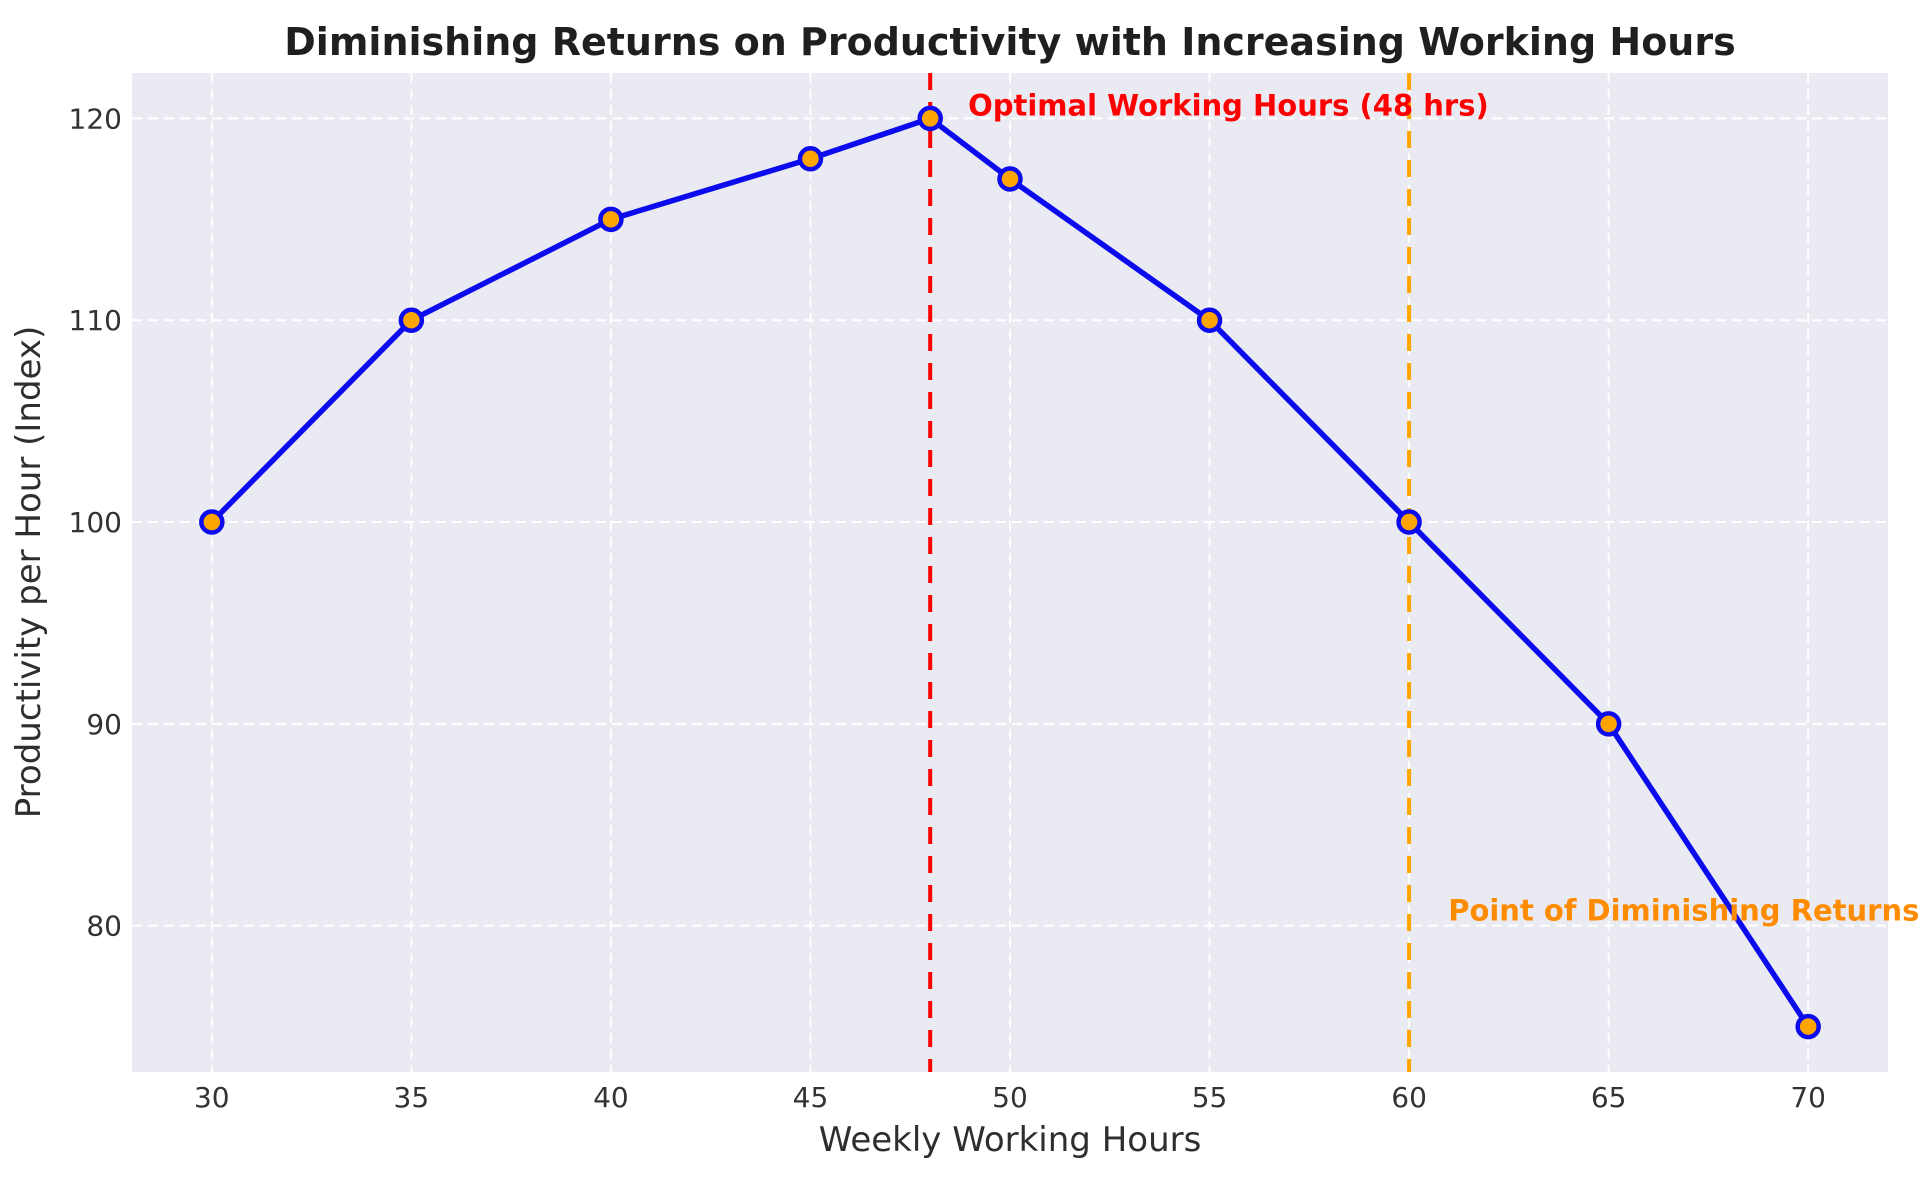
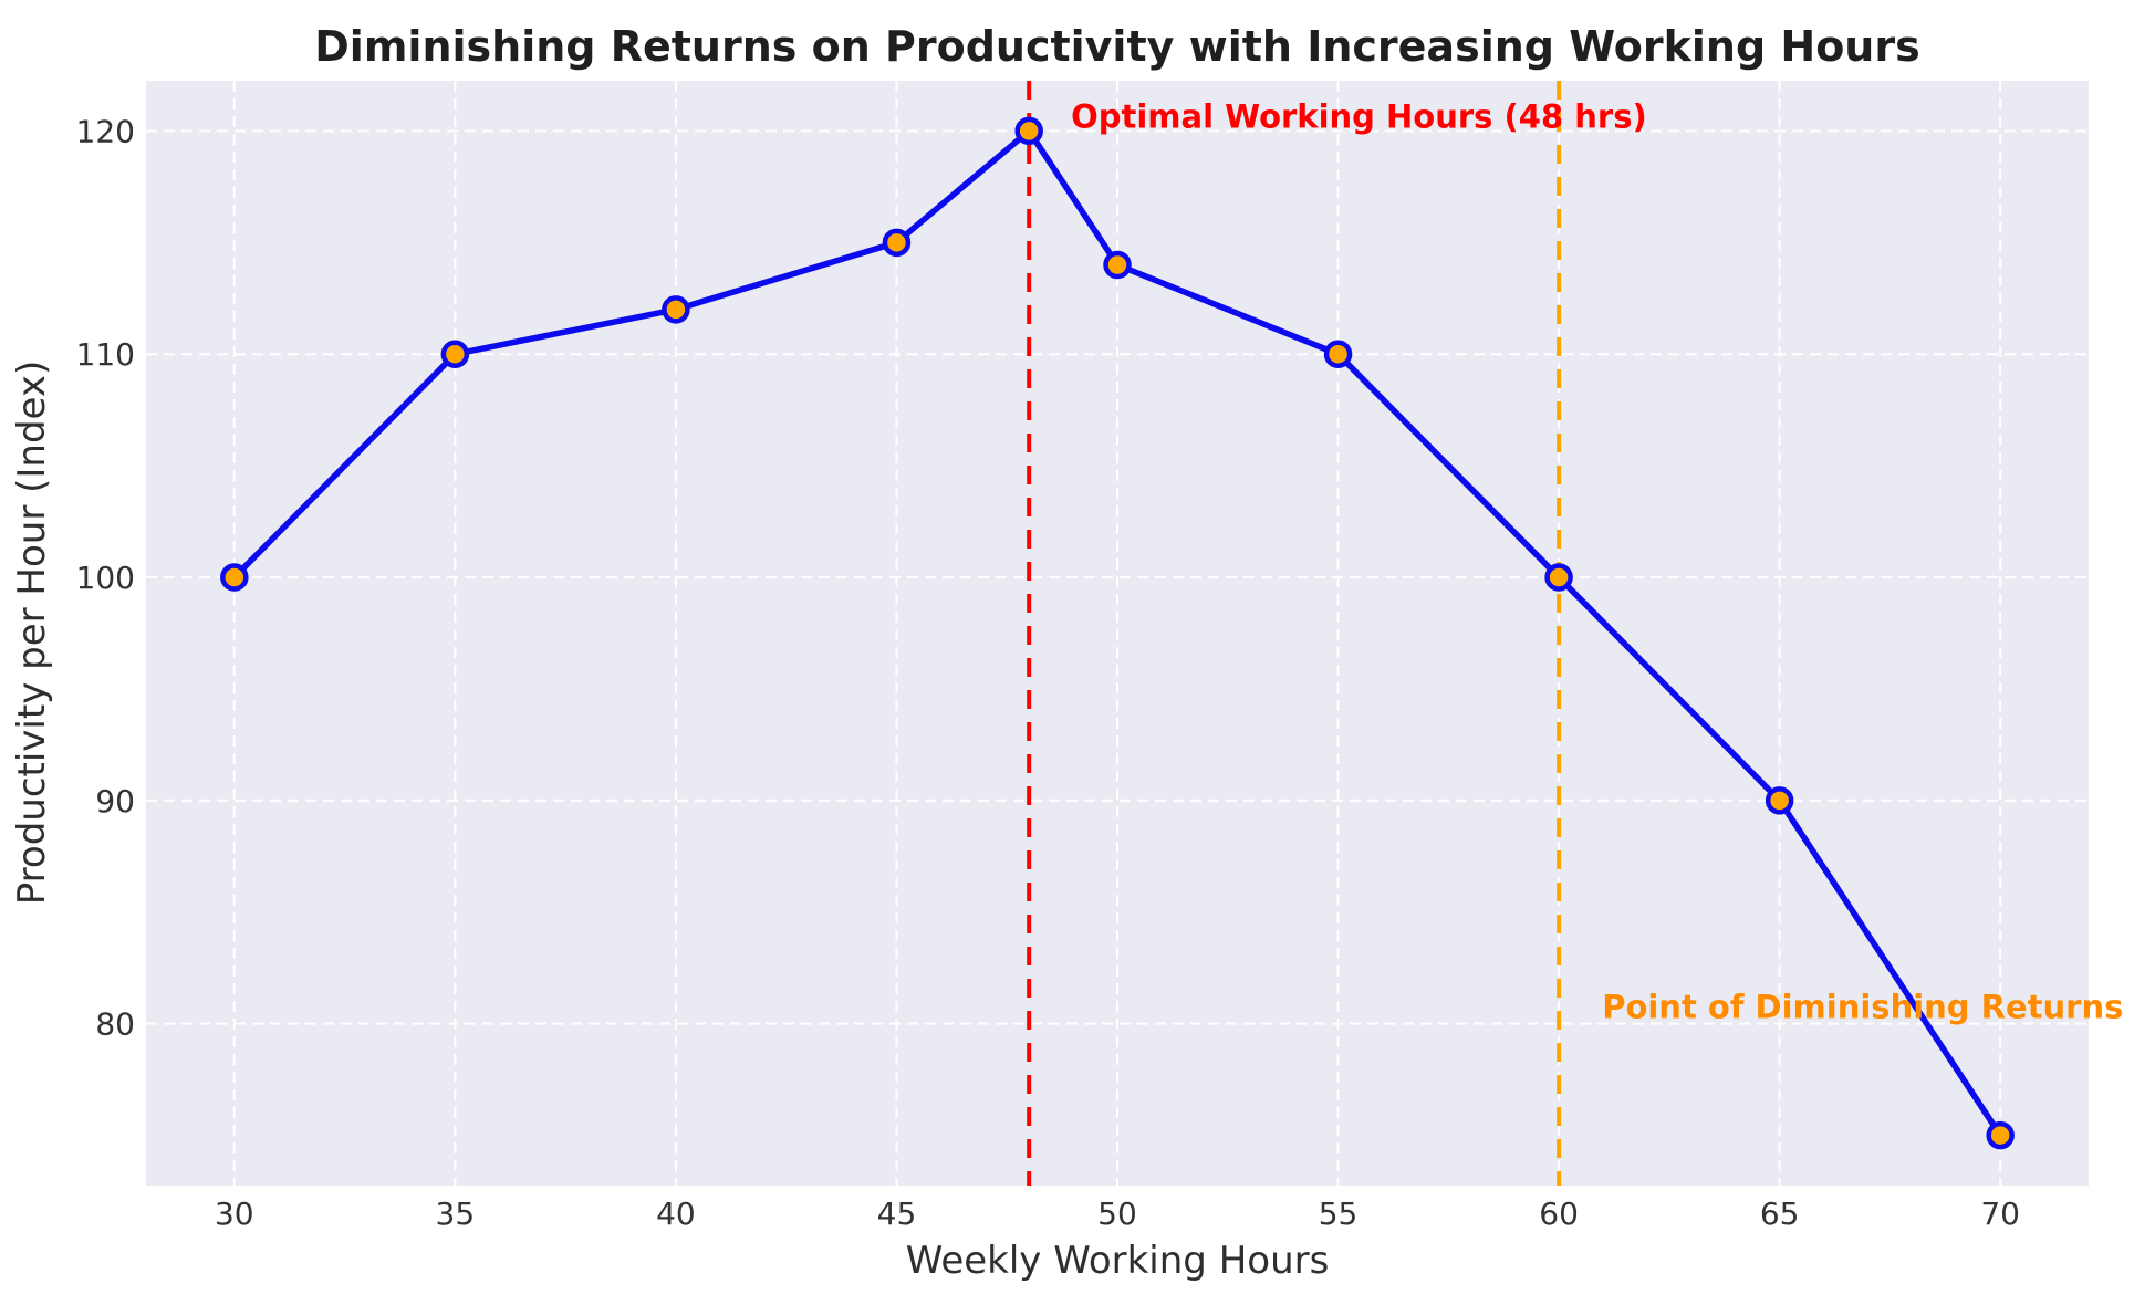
40: 115 -> 112
45: 118 -> 115
50: 117 -> 114
